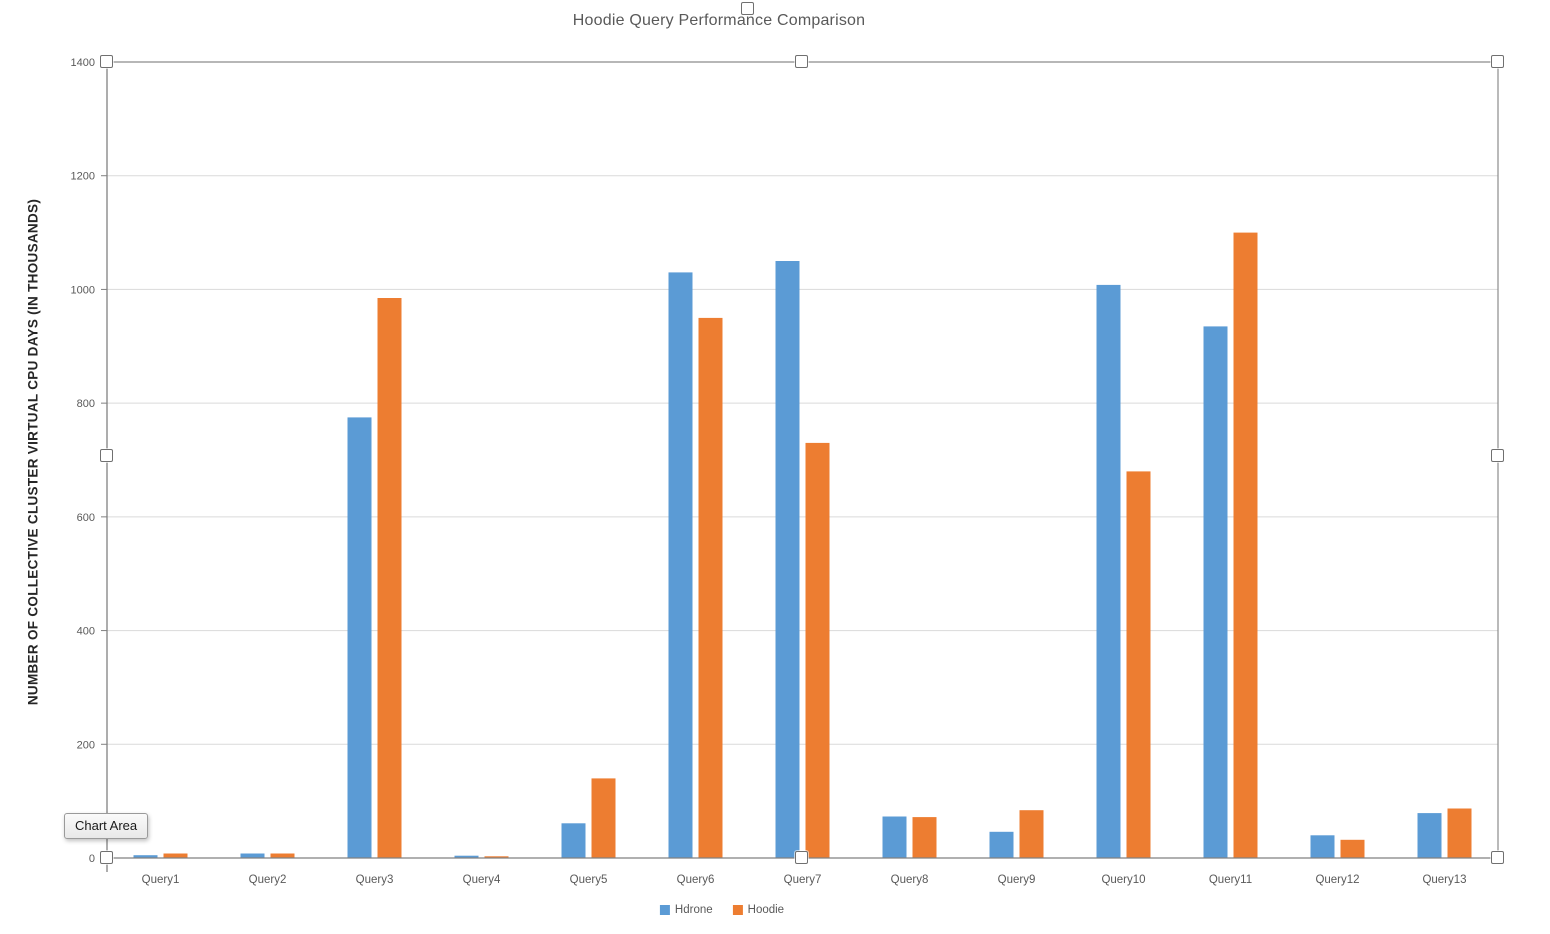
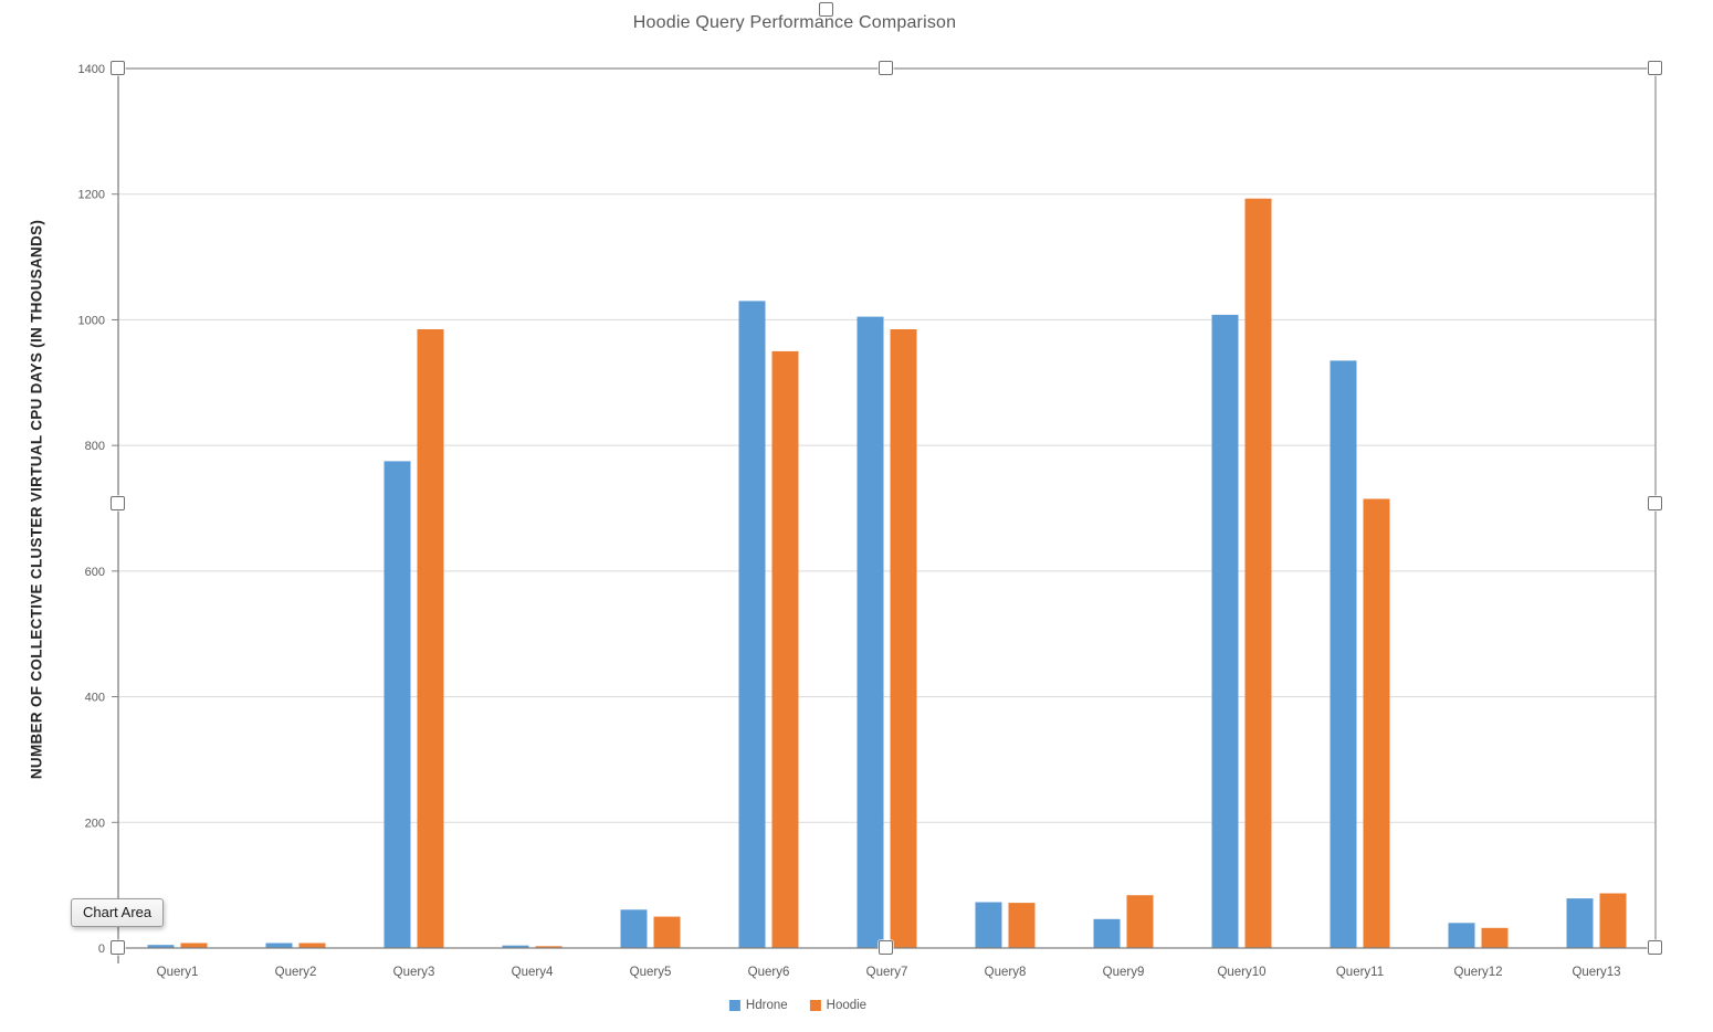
Hoodie/Query5: 140 -> 50
Hdrone/Query7: 1050 -> 1000
Hoodie/Query7: 730 -> 980
Hoodie/Query10: 680 -> 1190
Hoodie/Query11: 1100 -> 720
